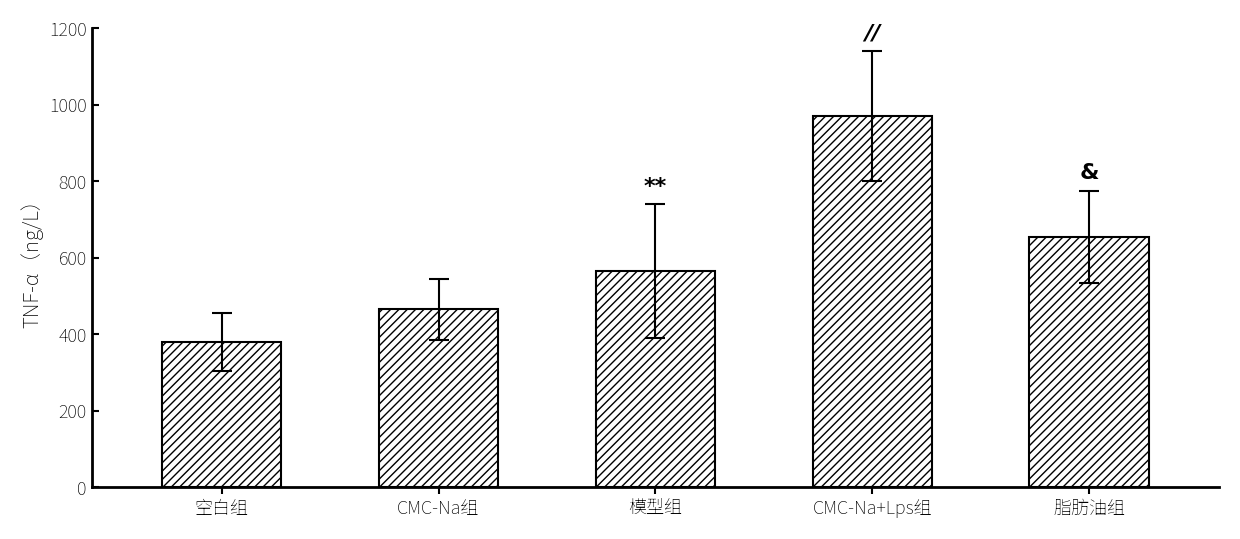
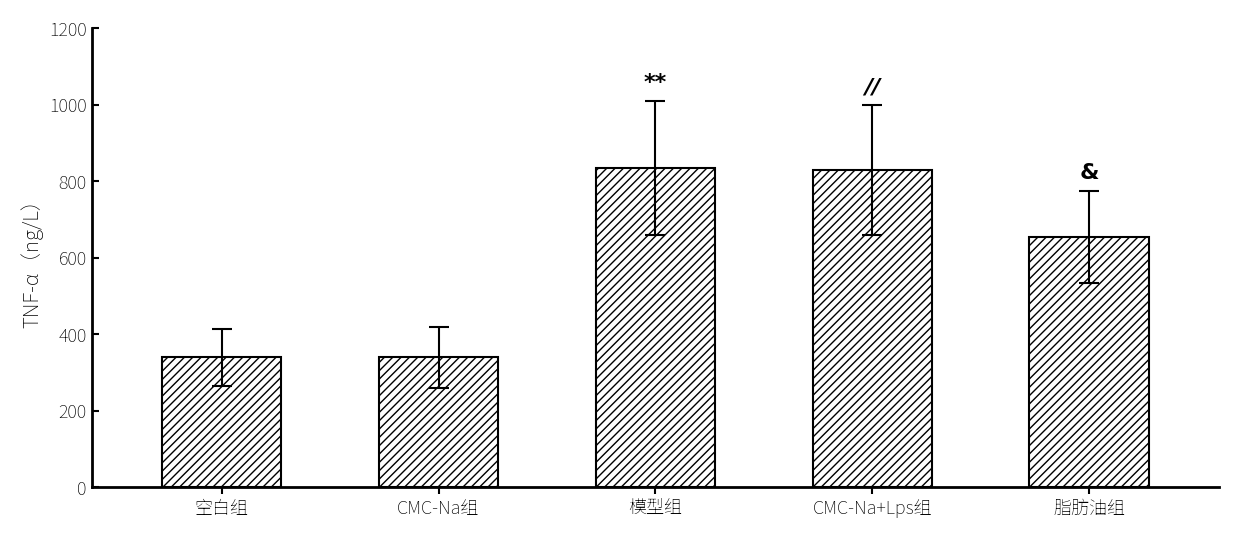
空白组: 380 -> 340
CMC-Na组: 465 -> 340
模型组: 565 -> 835
CMC-Na+Lps组: 970 -> 830
